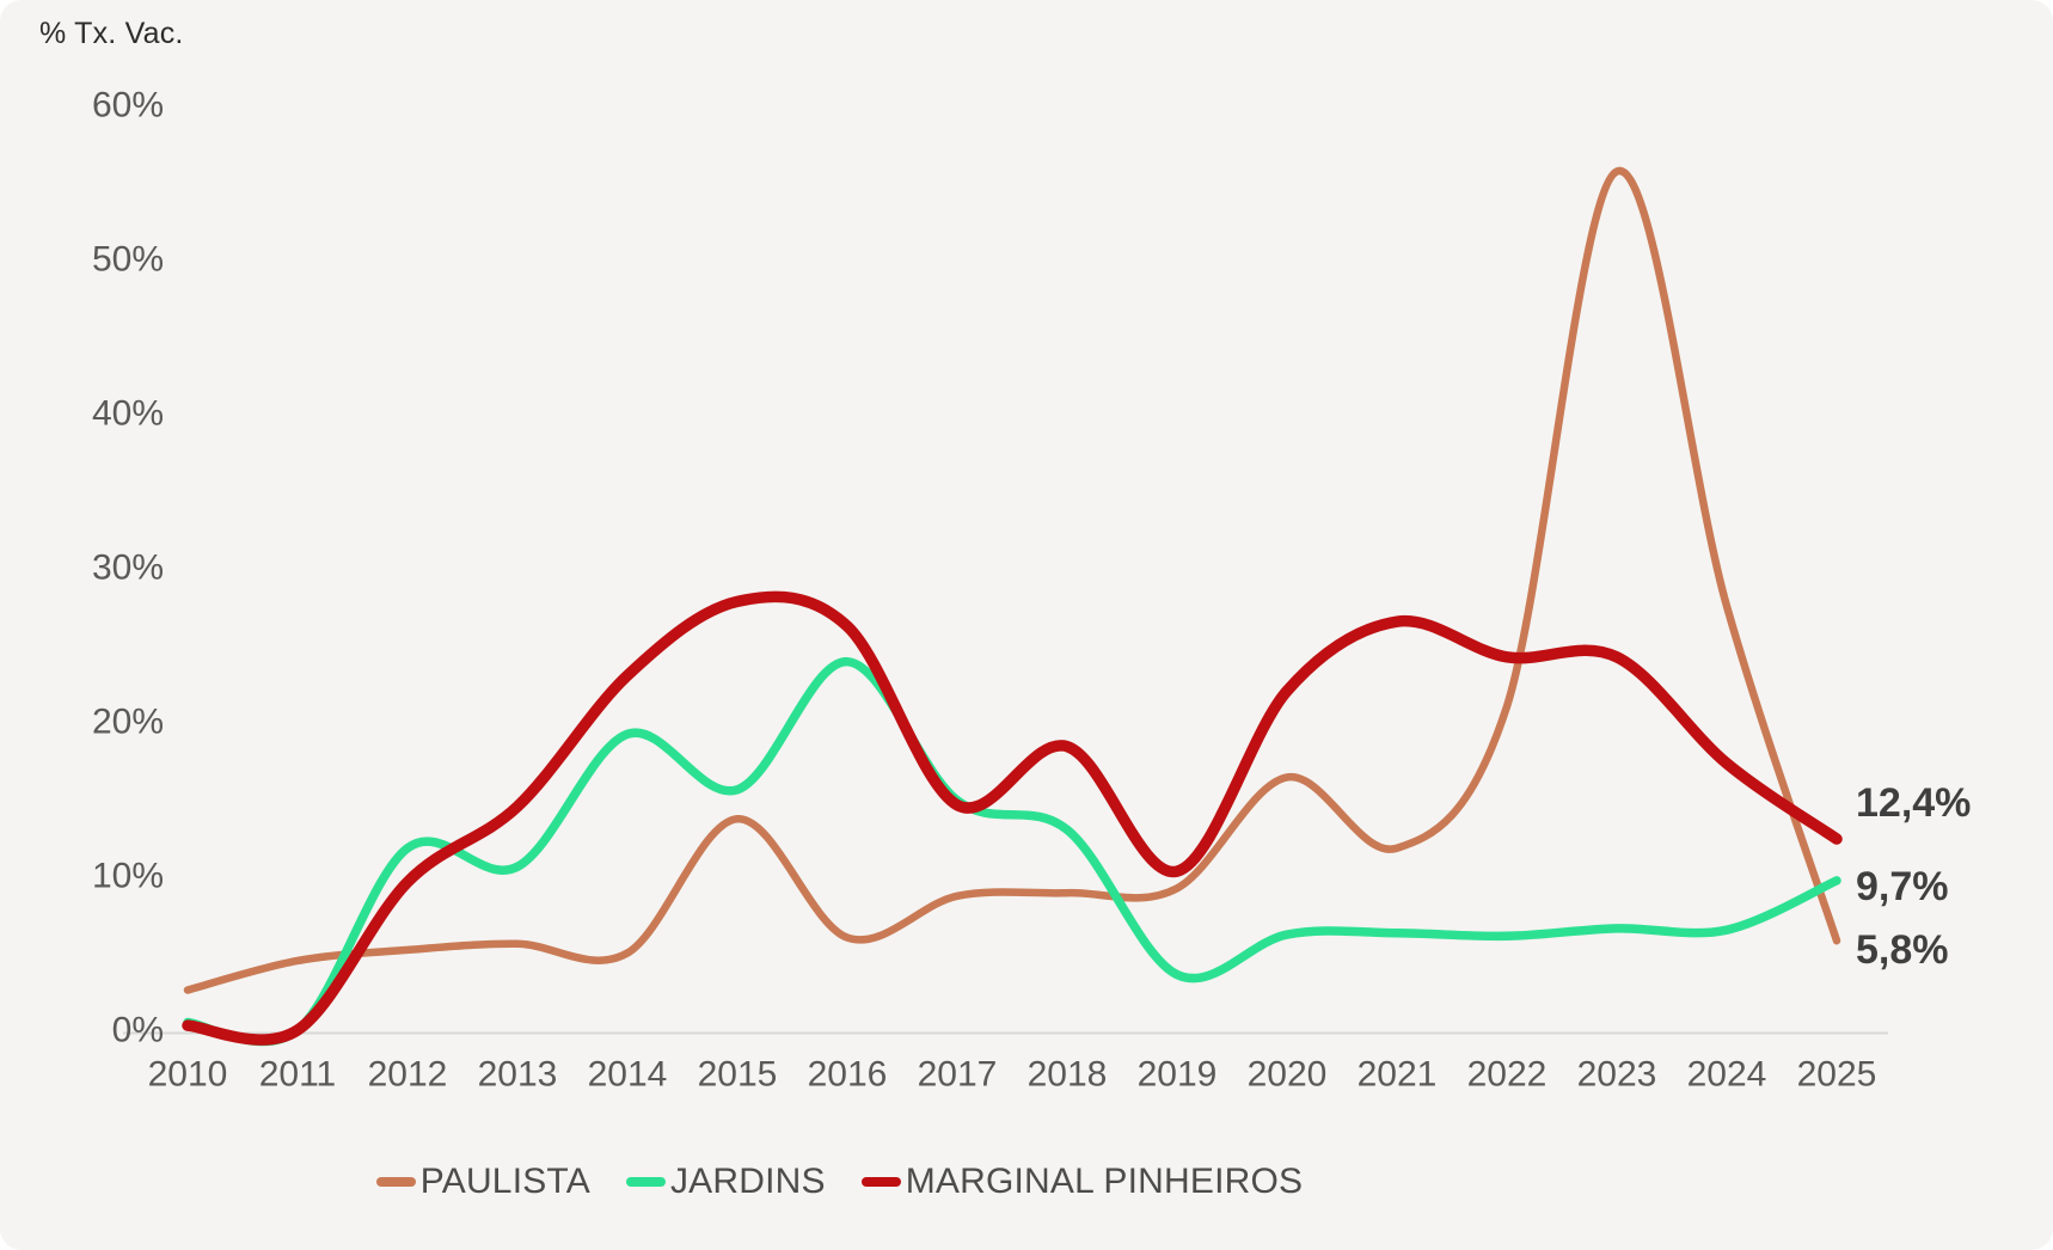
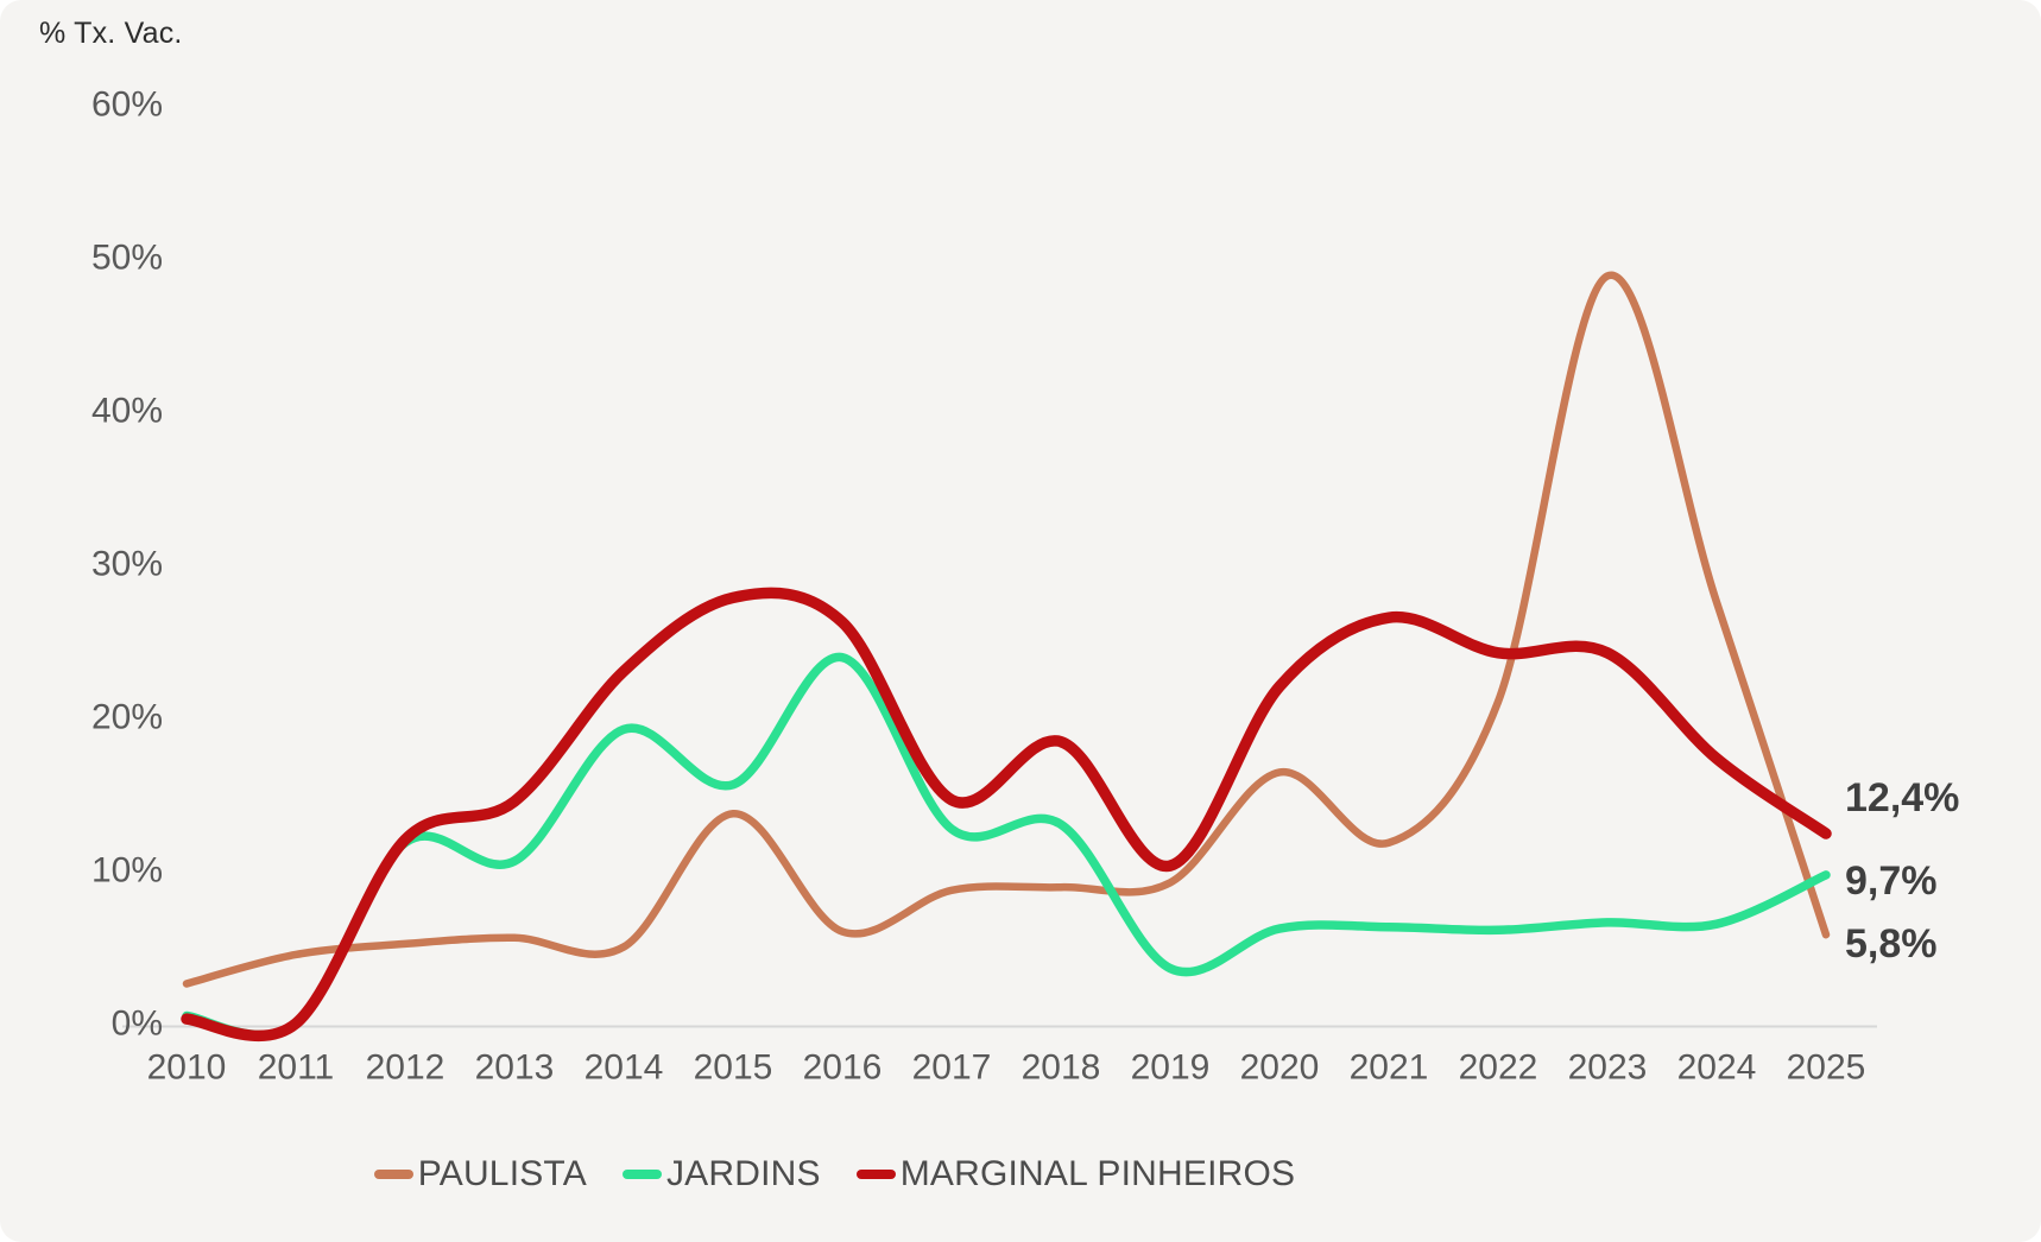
MARGINAL PINHEIROS/2012: 9.6% -> 12.0%
JARDINS/2017: 14.9% -> 12.7%
PAULISTA/2023: 55.7% -> 48.8%
